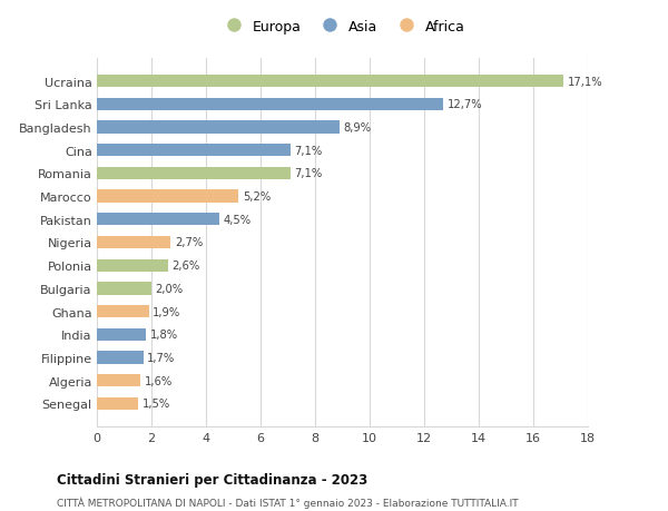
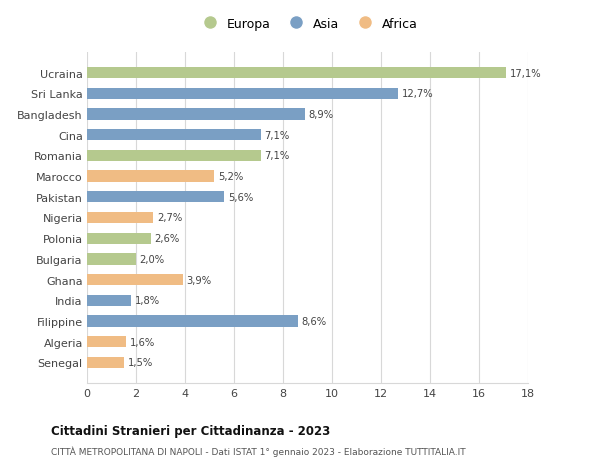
Pakistan: 4,5% -> 5,6%
Ghana: 1,9% -> 3,9%
Filippine: 1,7% -> 8,6%
